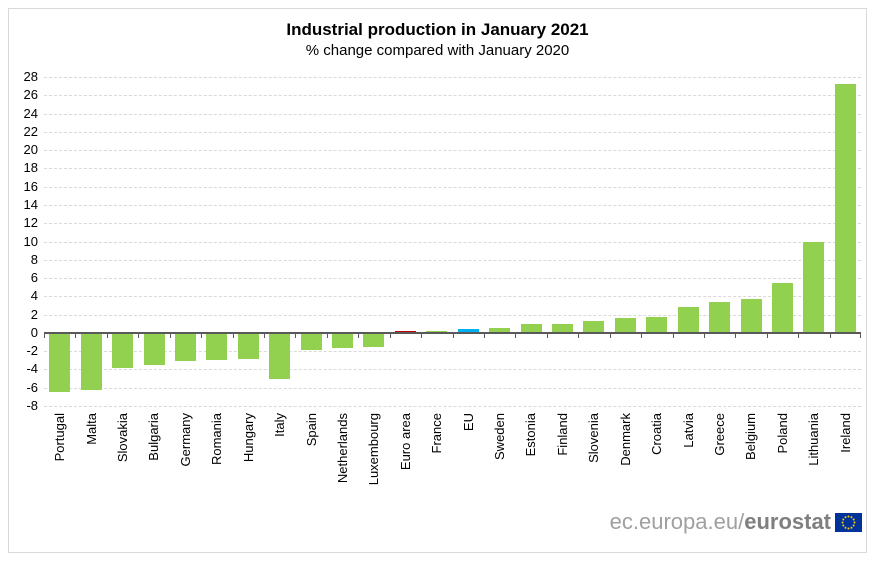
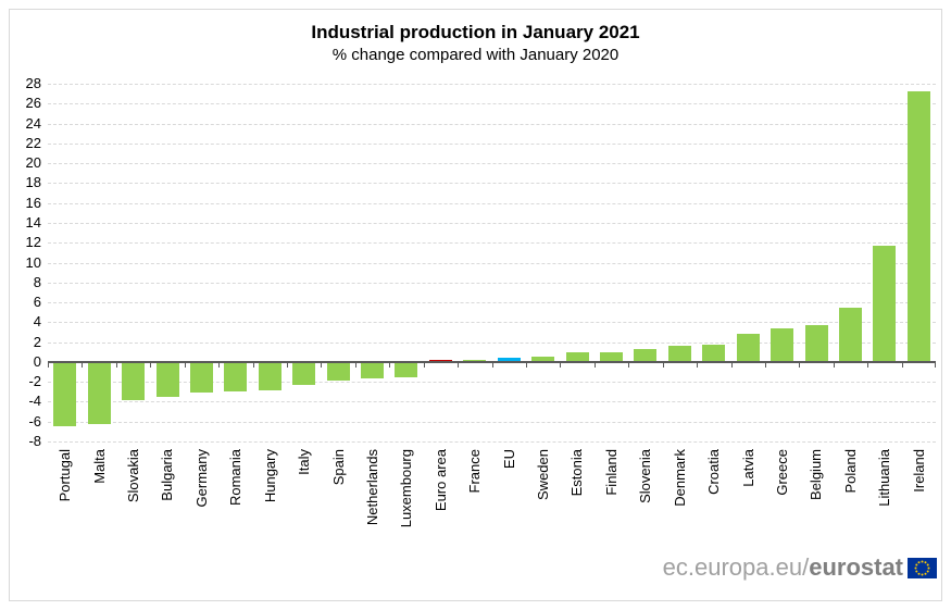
Italy: -5 -> -2
Lithuania: 10 -> 12
